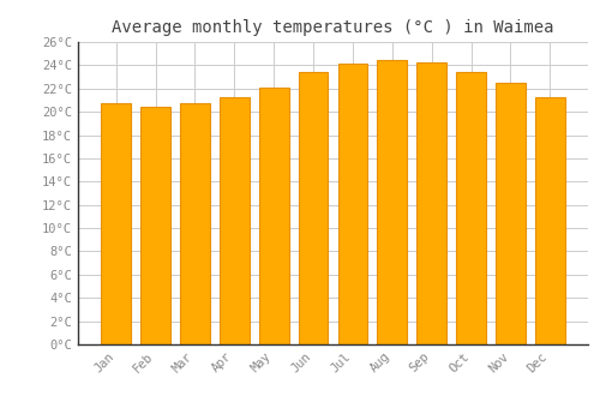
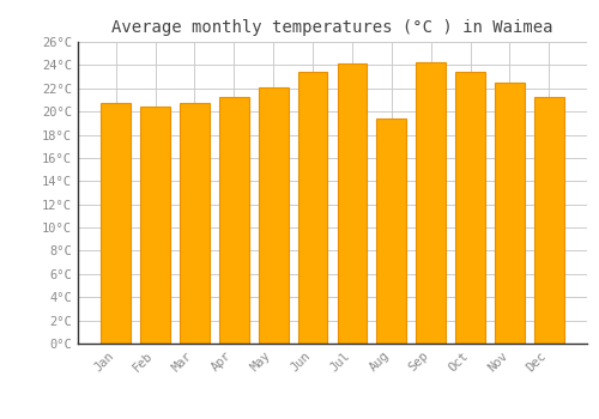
Aug: 24.5°C -> 19.4°C
